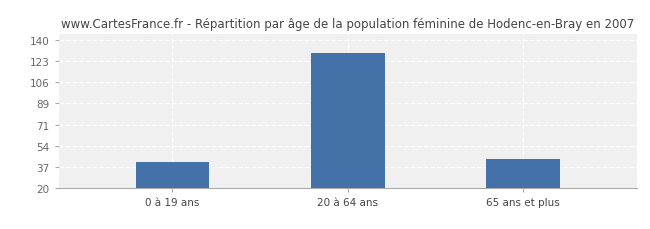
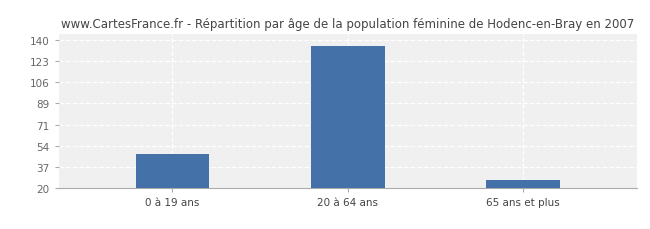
0 à 19 ans: 41 -> 47
20 à 64 ans: 129 -> 135
65 ans et plus: 43 -> 26
